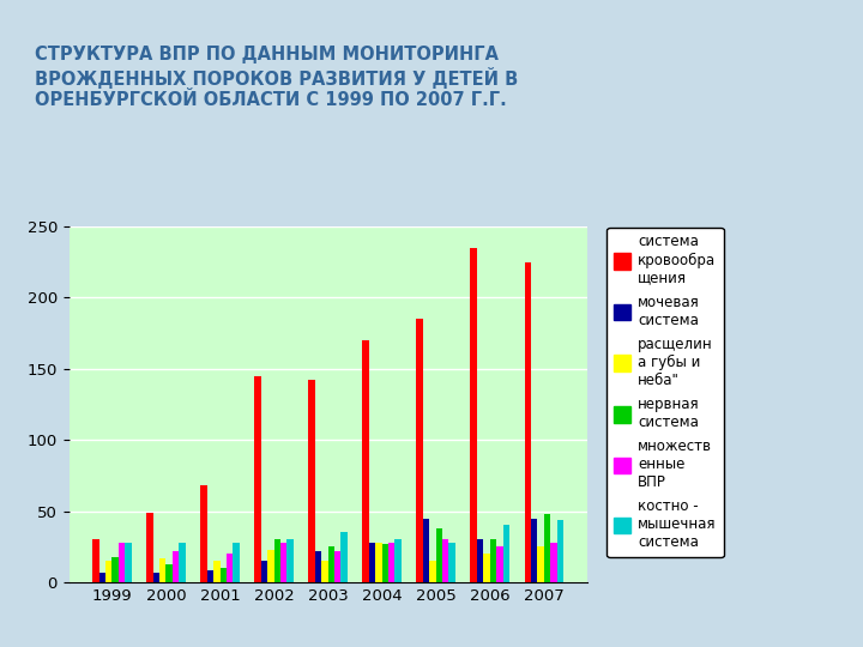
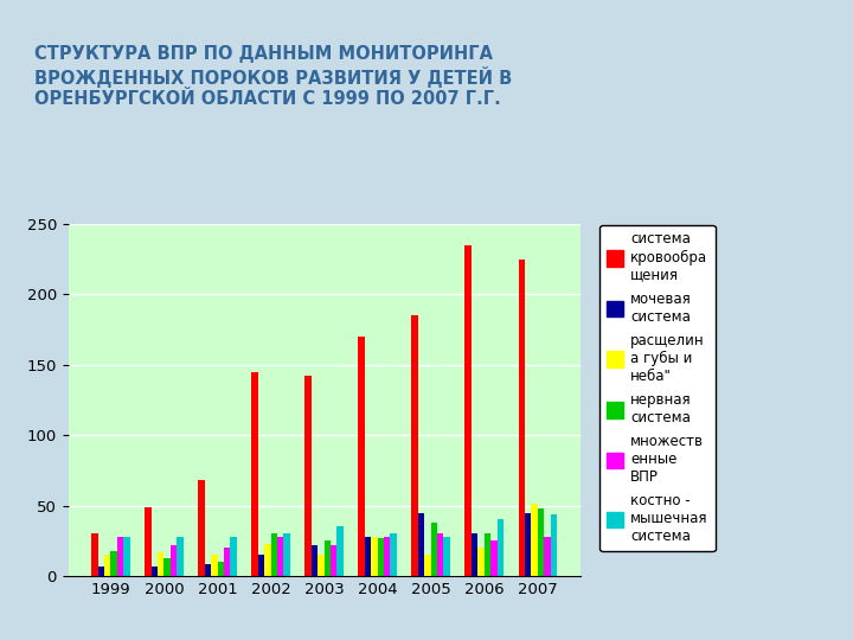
расщелин а губы и неба"/2007: 25 -> 51
